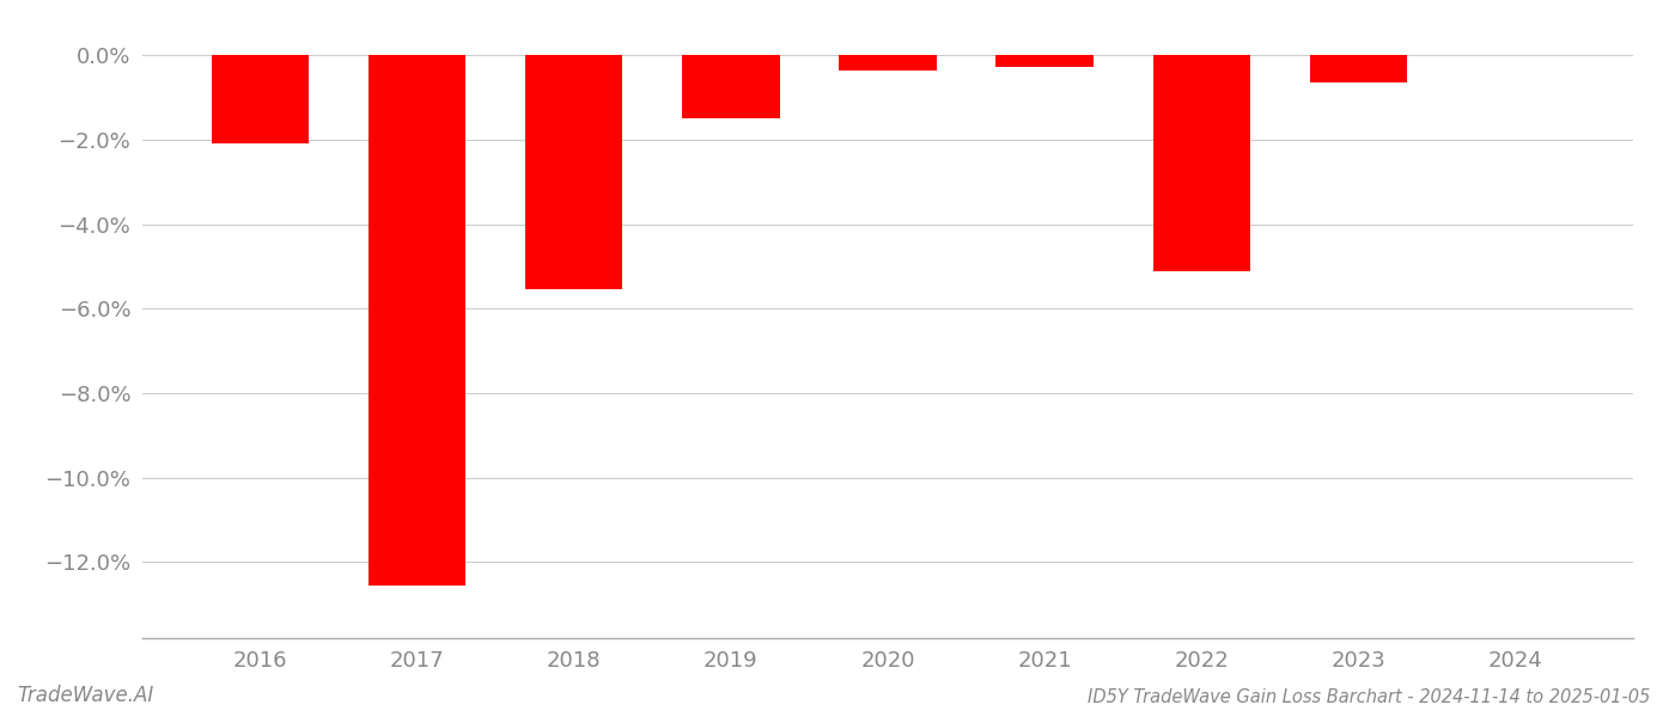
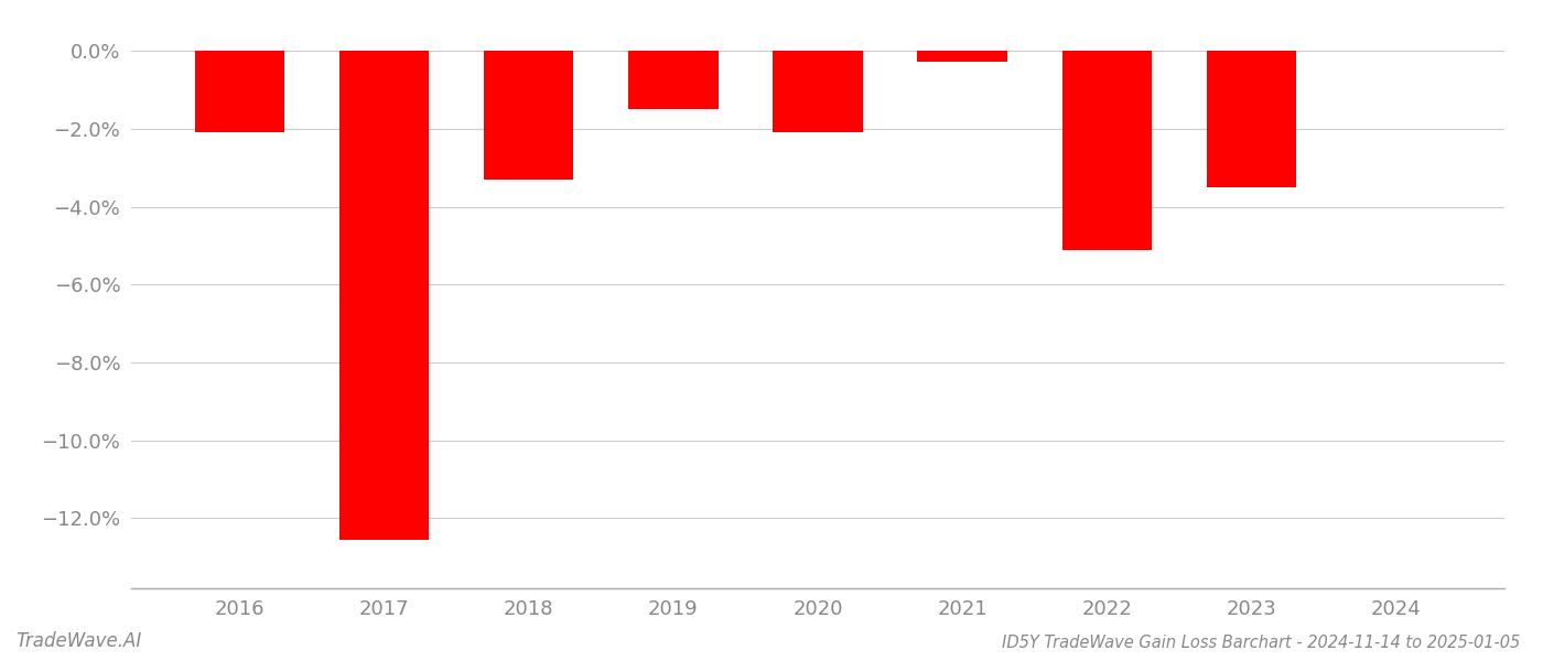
2018: -5.55% -> -3.30%
2020: -0.35% -> -2.10%
2023: -0.65% -> -3.50%
